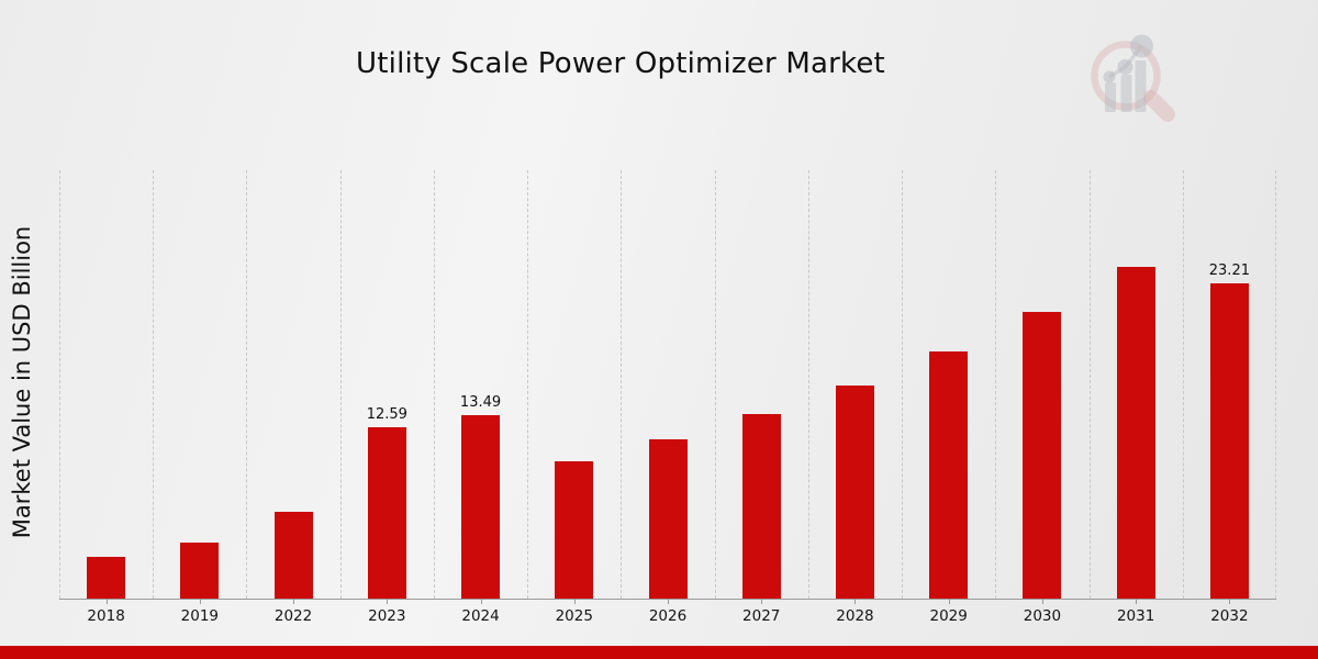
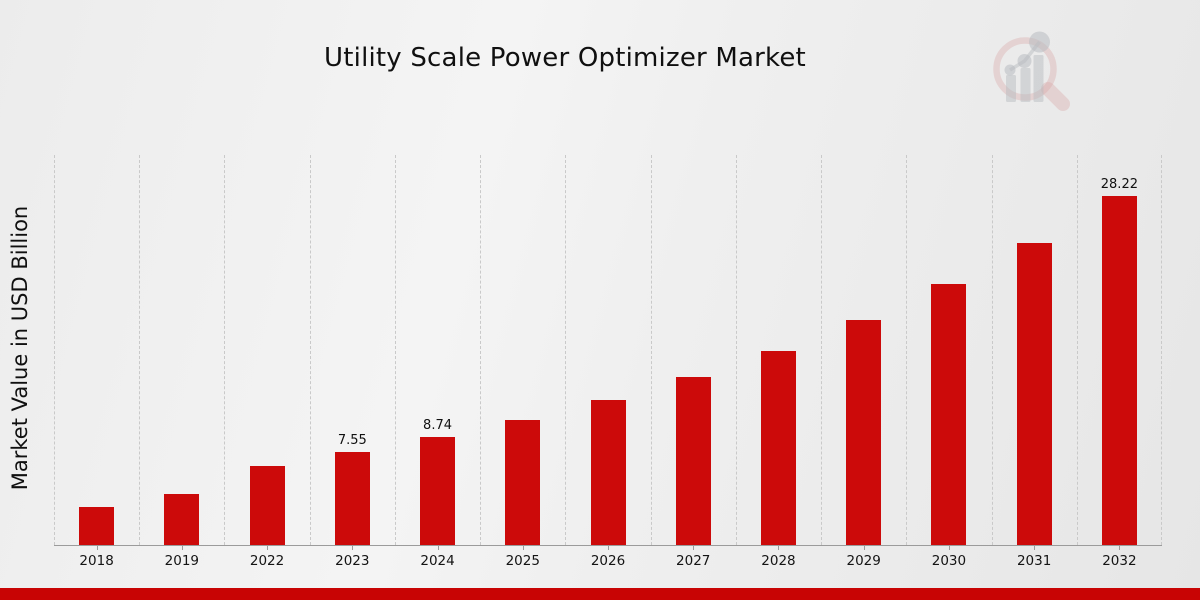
2023: 12.59 -> 7.55
2024: 13.49 -> 8.74
2032: 23.21 -> 28.22
